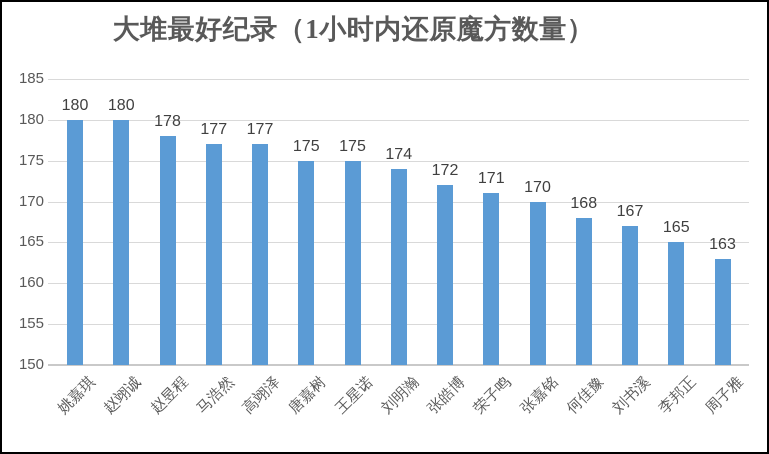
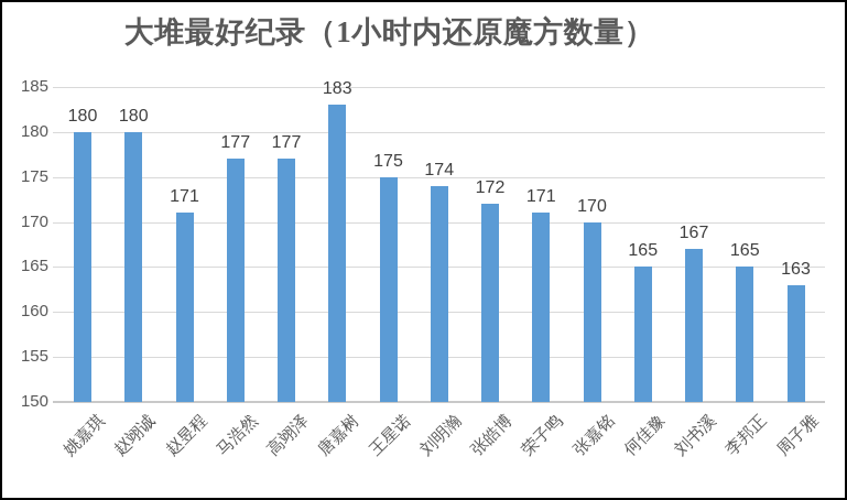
赵昱程: 178 -> 171
唐嘉树: 175 -> 183
何佳豫: 168 -> 165
